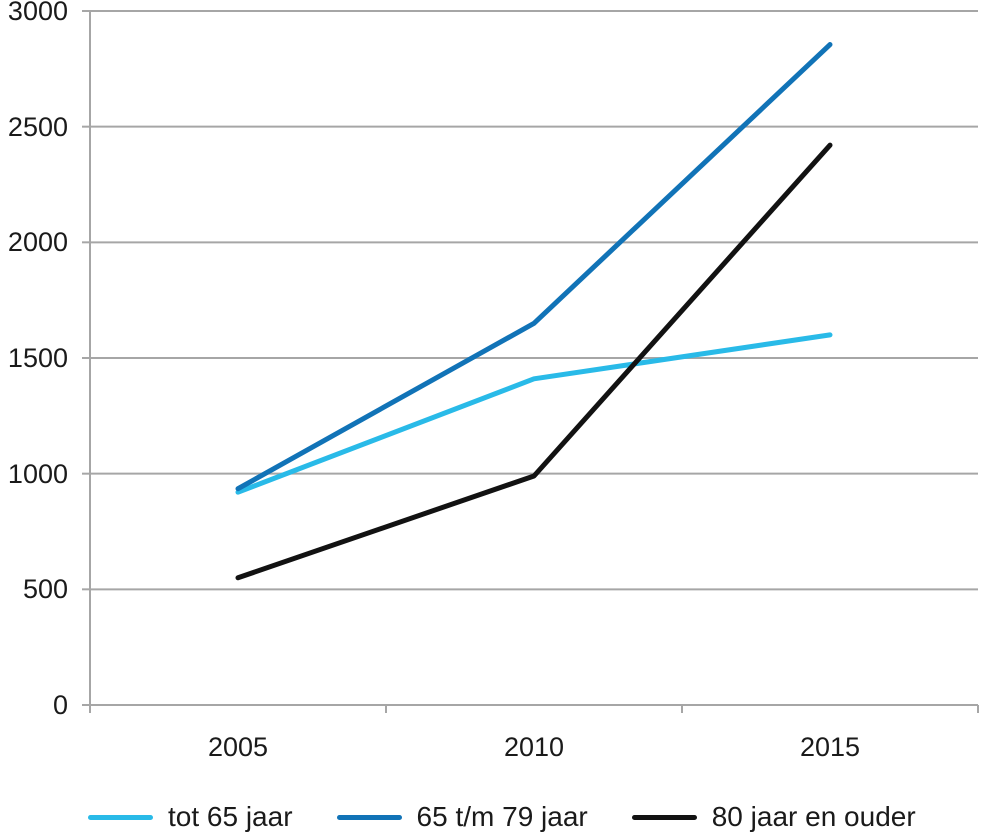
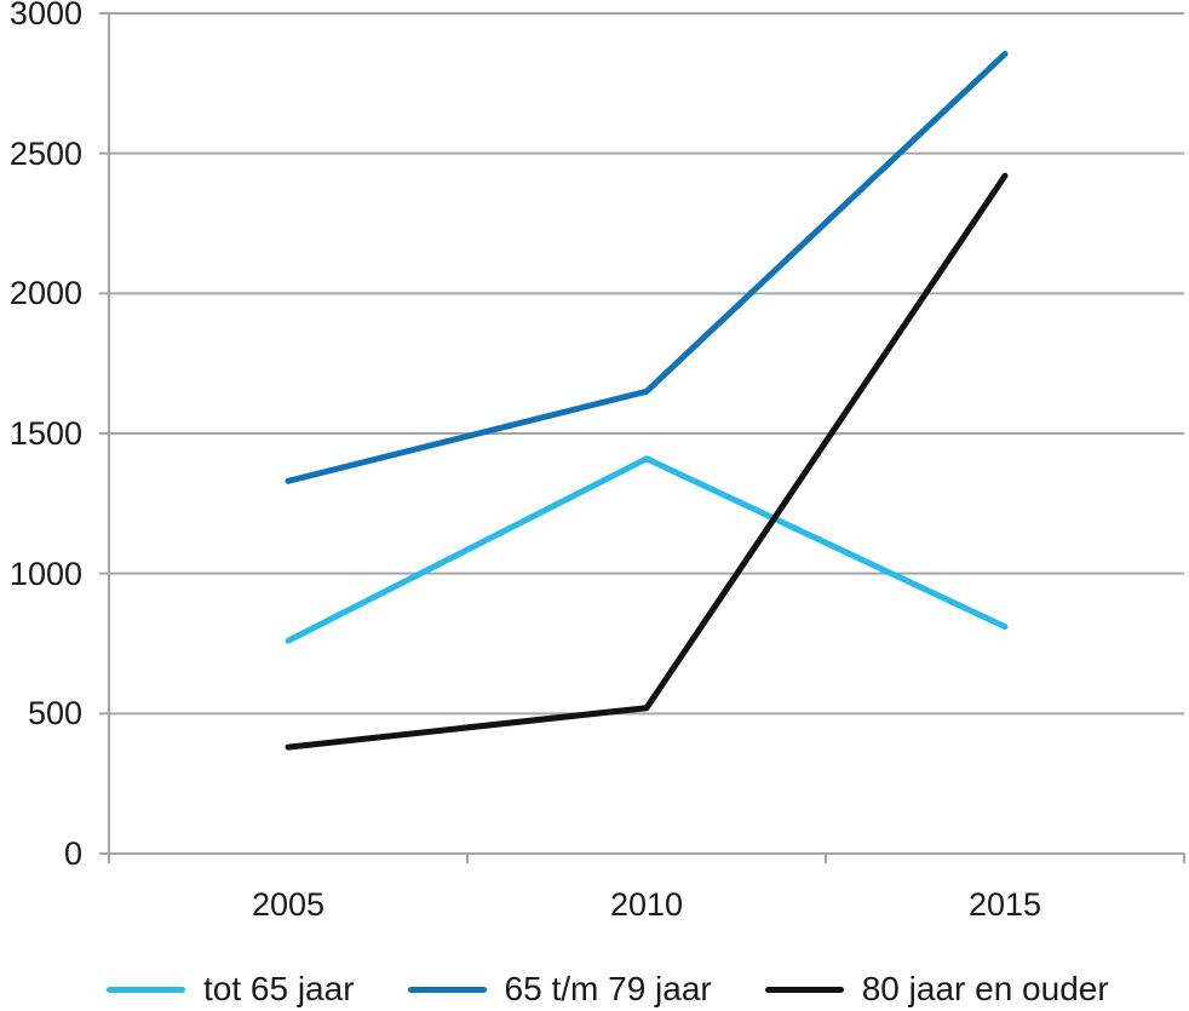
tot 65 jaar/2005: 920 -> 760
65 t/m 79 jaar/2005: 940 -> 1330
80 jaar en ouder/2005: 550 -> 380
80 jaar en ouder/2010: 990 -> 520
tot 65 jaar/2015: 1600 -> 810
